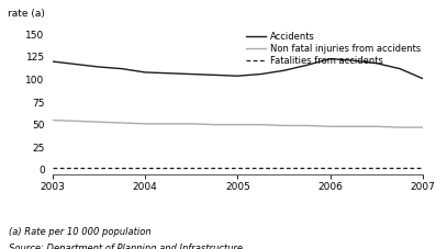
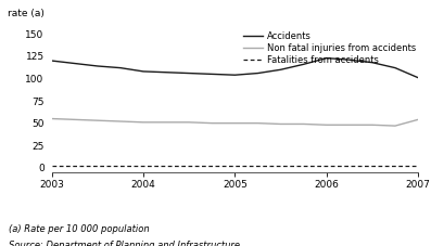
Non fatal injuries from accidents/2007: 47 -> 54
